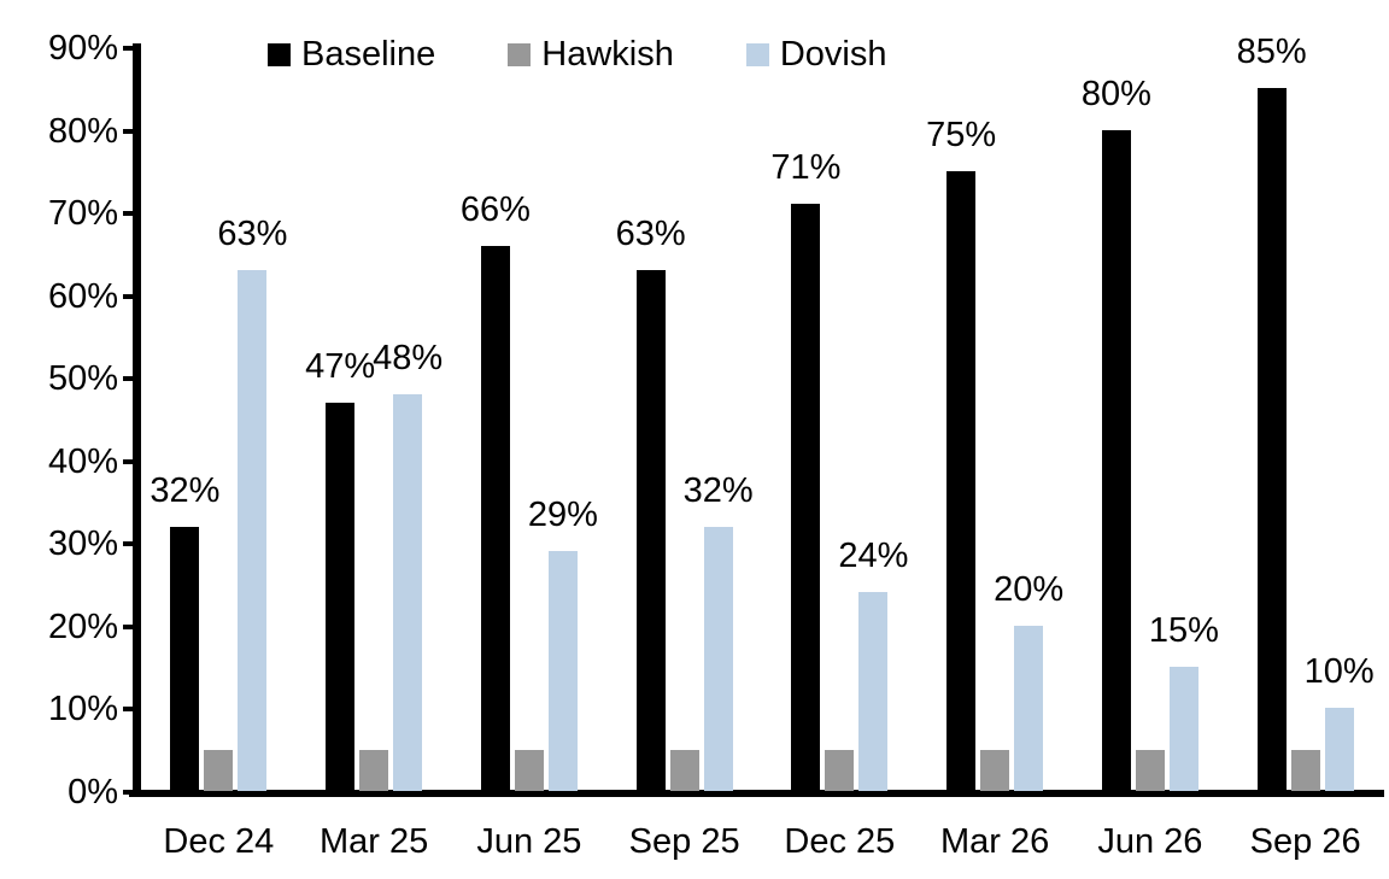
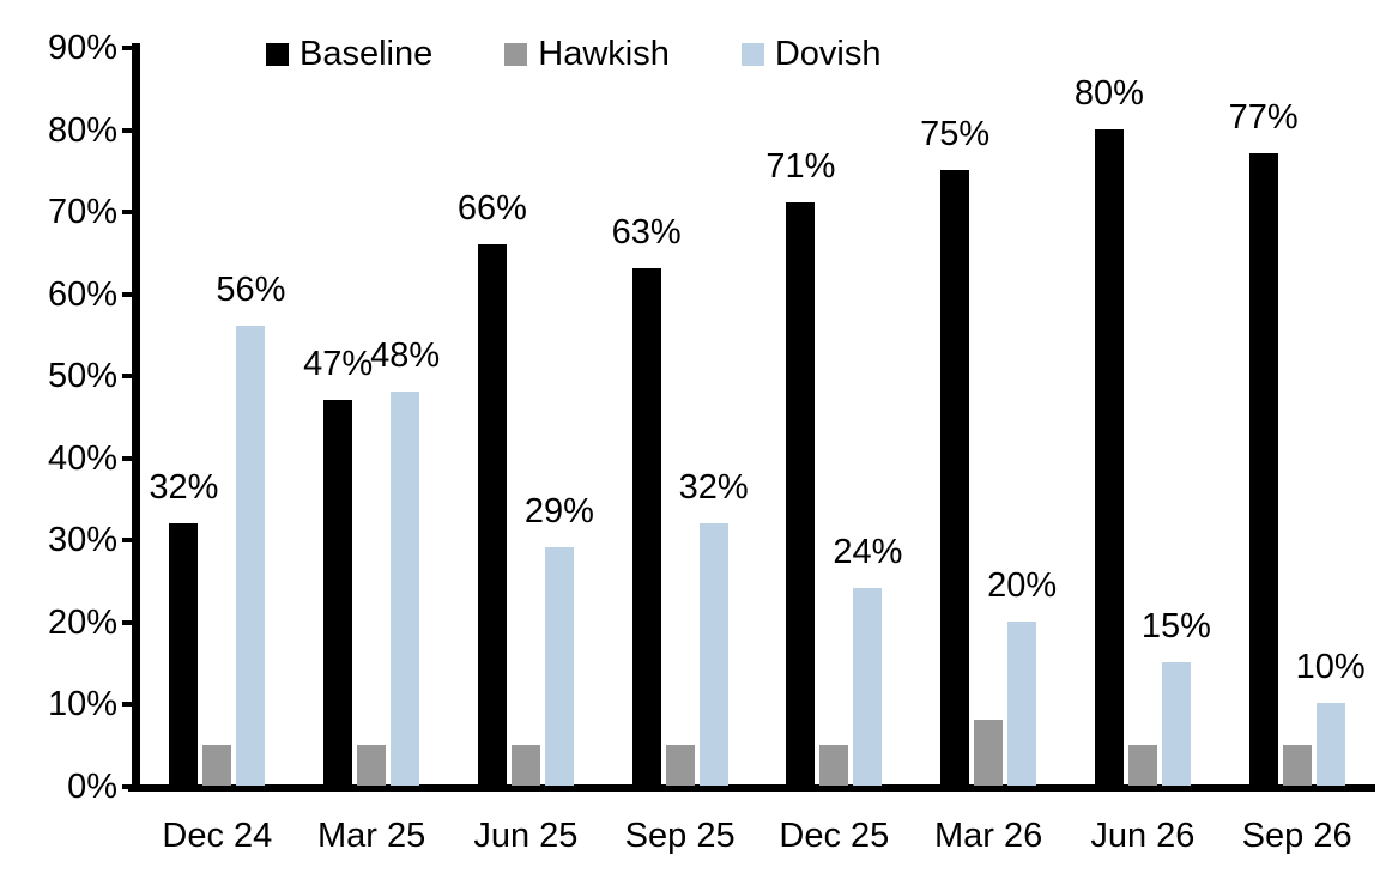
Dovish/Dec 24: 63% -> 56%
Hawkish/Mar 26: 5% -> 8%
Baseline/Sep 26: 85% -> 77%
